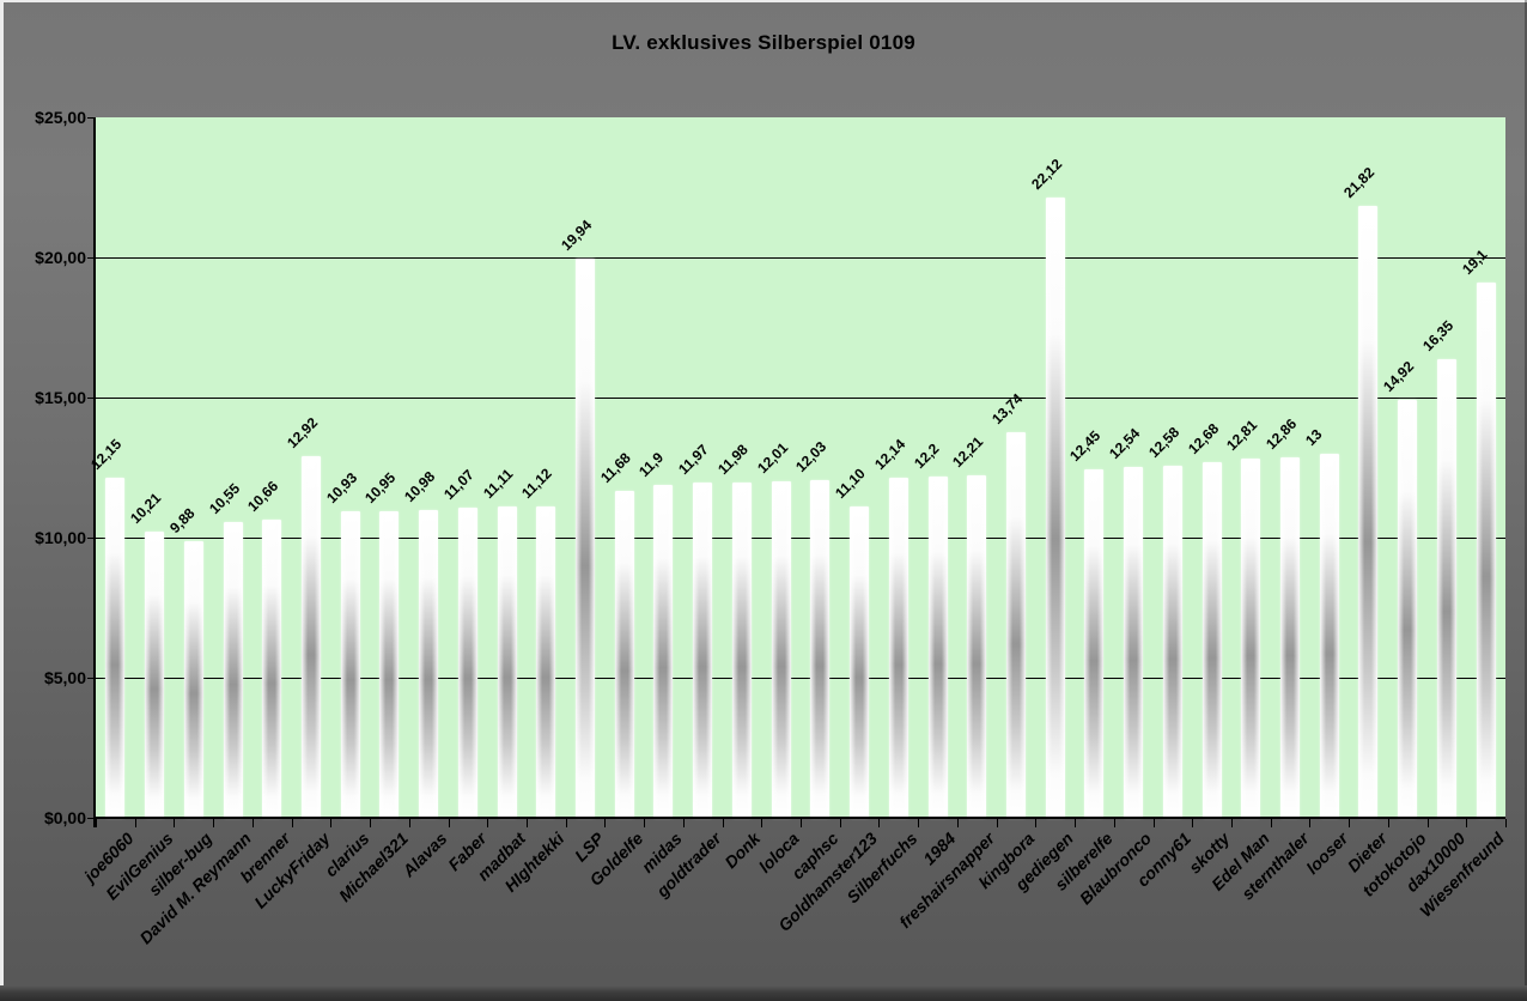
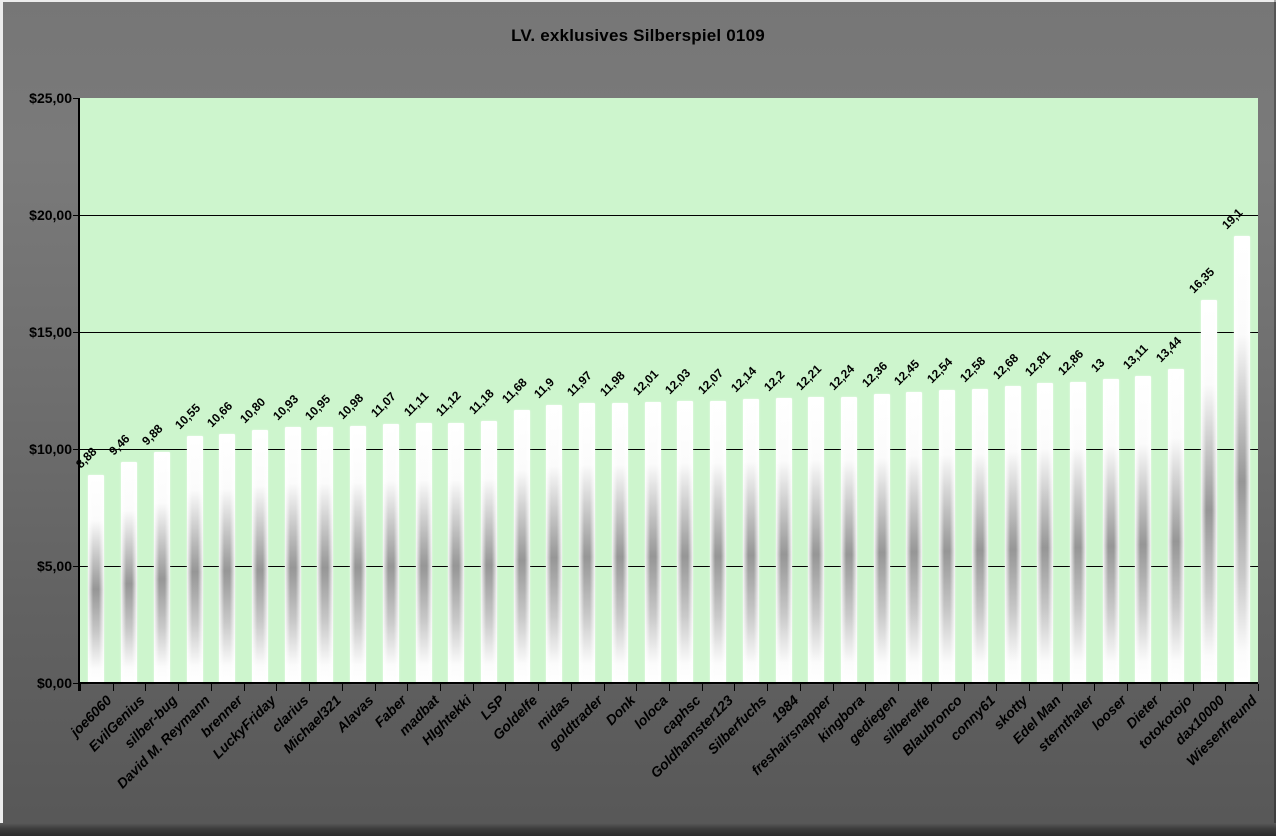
joe6060: 12,15 -> 8,88
EvilGenius: 10,21 -> 9,46
LuckyFriday: 12,92 -> 10,80
LSP: 19,94 -> 11,18
Goldhamster123: 11,10 -> 12,07
kingbora: 13,74 -> 12,24
gediegen: 22,12 -> 12,36
Dieter: 21,82 -> 13,11
totokotojo: 14,92 -> 13,44
